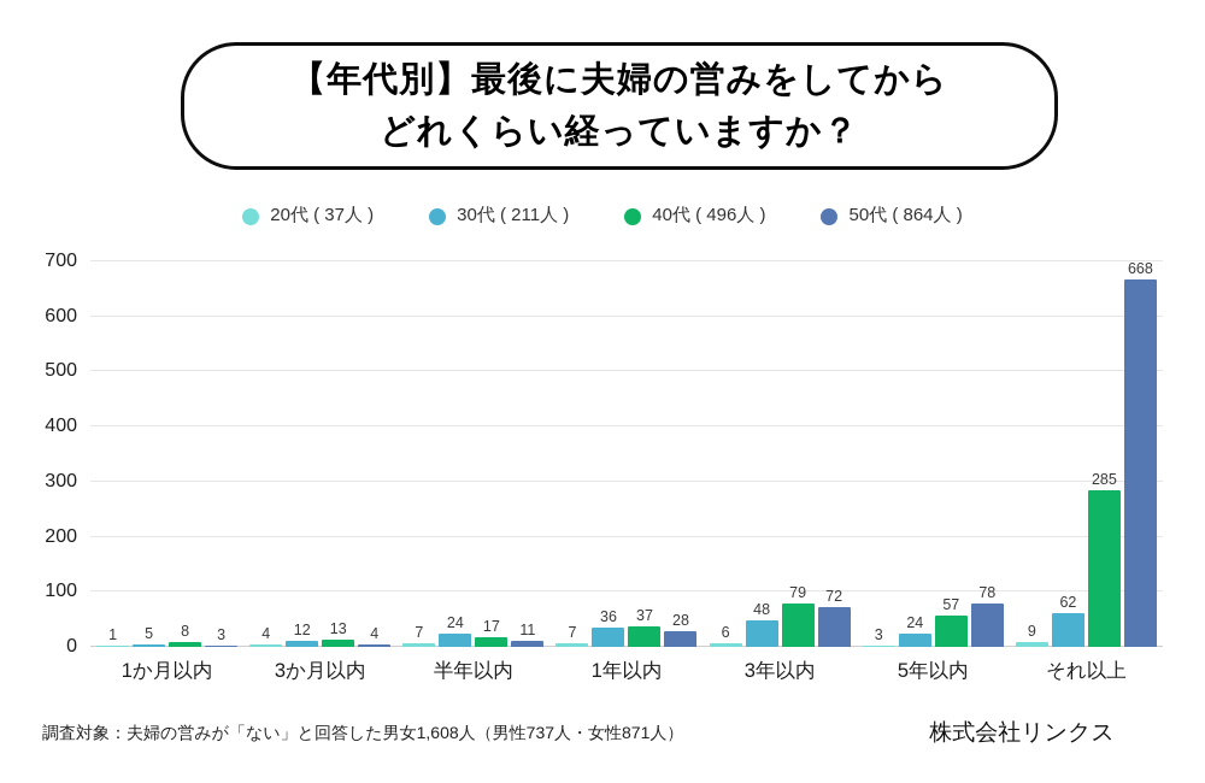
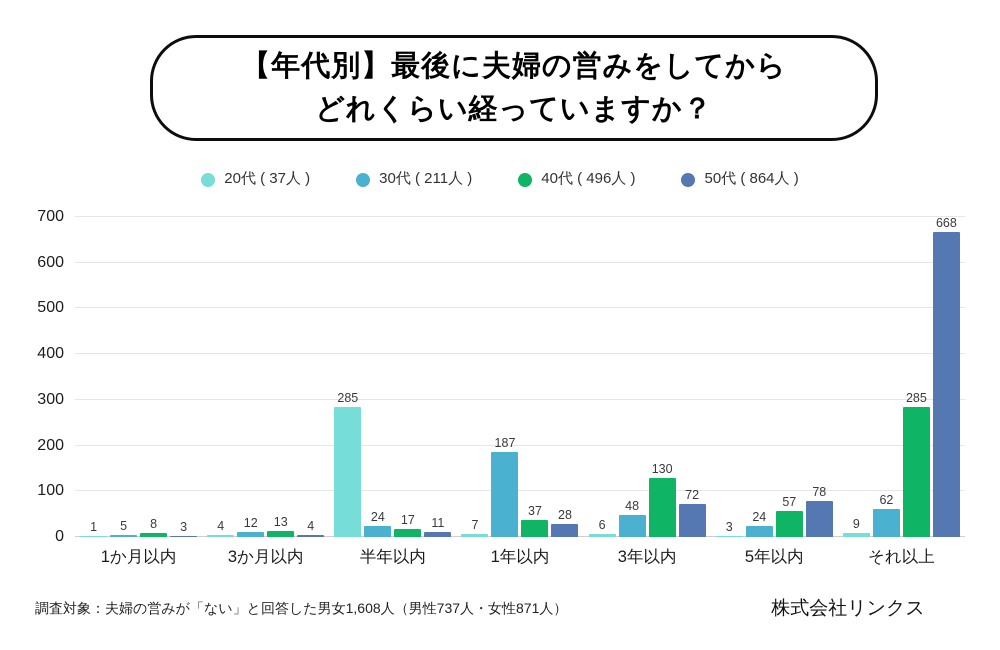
20代 ( 37人 )/半年以内: 7 -> 285
30代 ( 211人 )/1年以内: 36 -> 187
40代 ( 496人 )/3年以内: 79 -> 130
